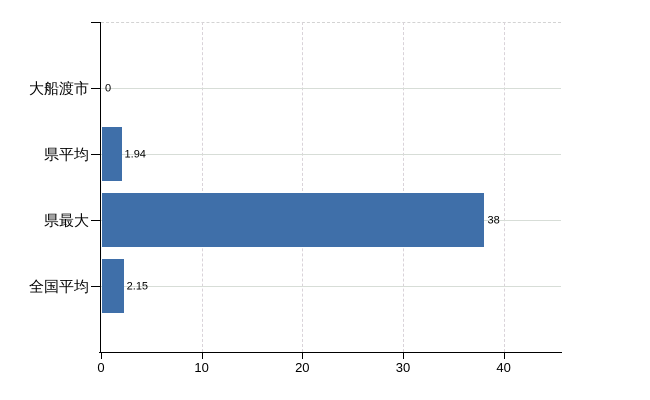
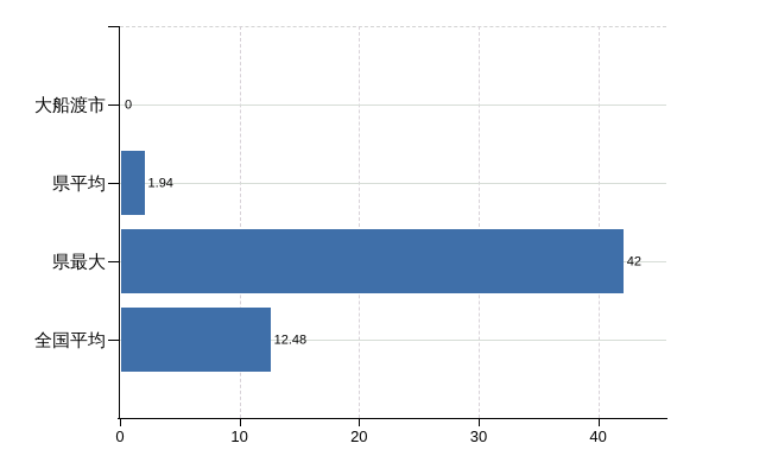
県最大: 38 -> 42
全国平均: 2.15 -> 12.48
